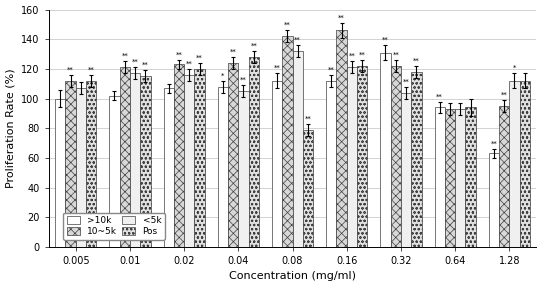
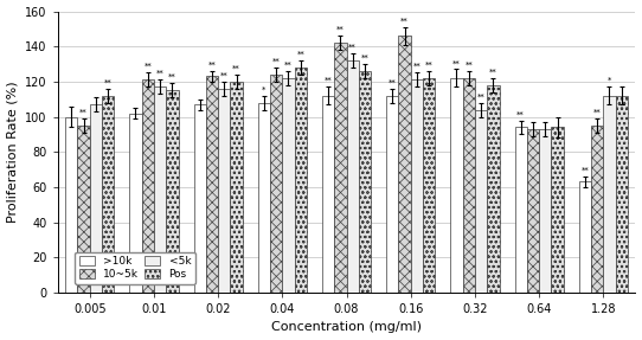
10~5k/0.005: 112 -> 95
<5k/0.04: 105 -> 122
Pos/0.08: 79 -> 126
>10k/0.32: 131 -> 122
